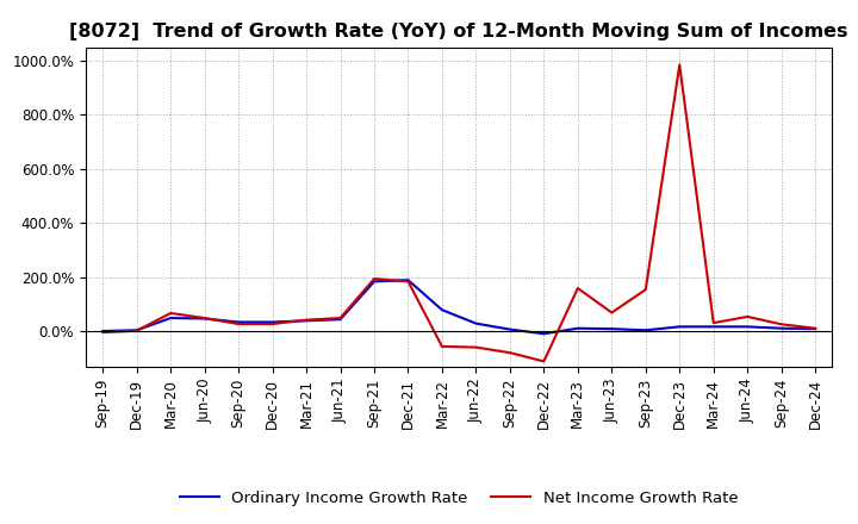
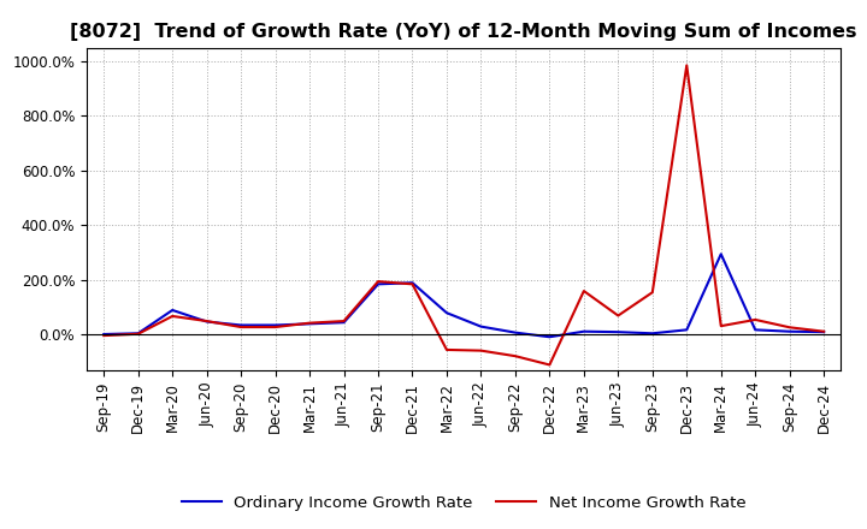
Ordinary Income Growth Rate/Mar-20: 50% -> 90%
Ordinary Income Growth Rate/Mar-24: 18% -> 295%
